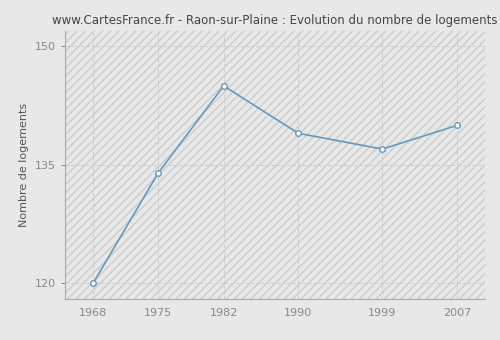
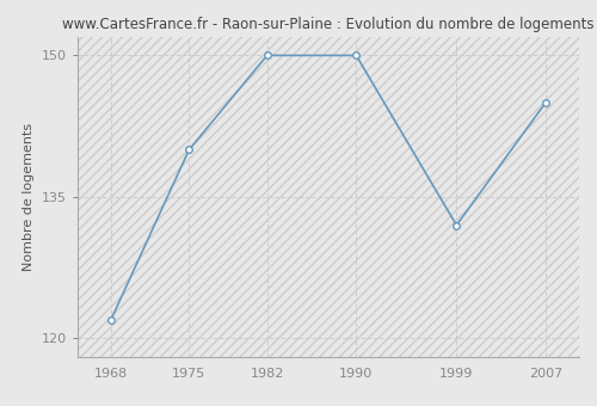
1968: 120 -> 122
1975: 134 -> 140
1982: 145 -> 150
1990: 139 -> 150
1999: 137 -> 132
2007: 140 -> 145
